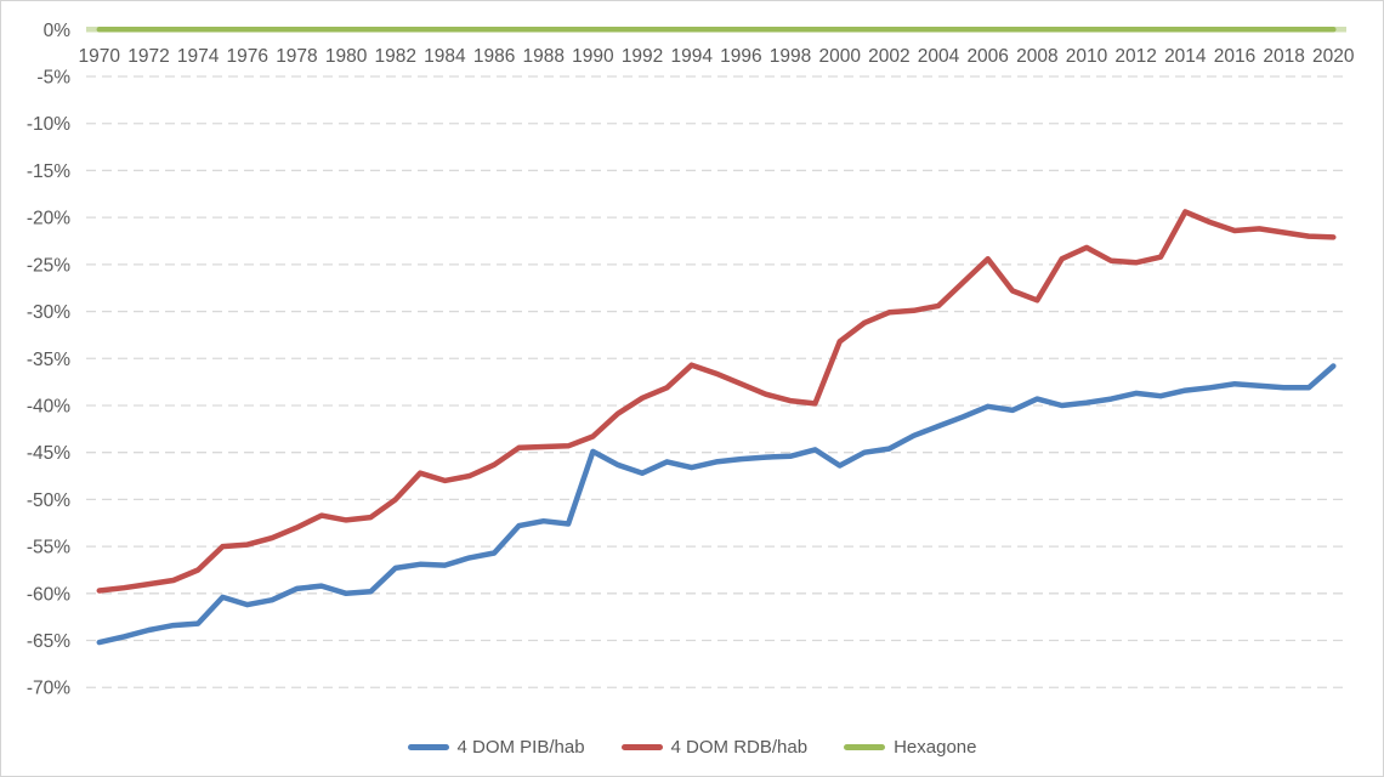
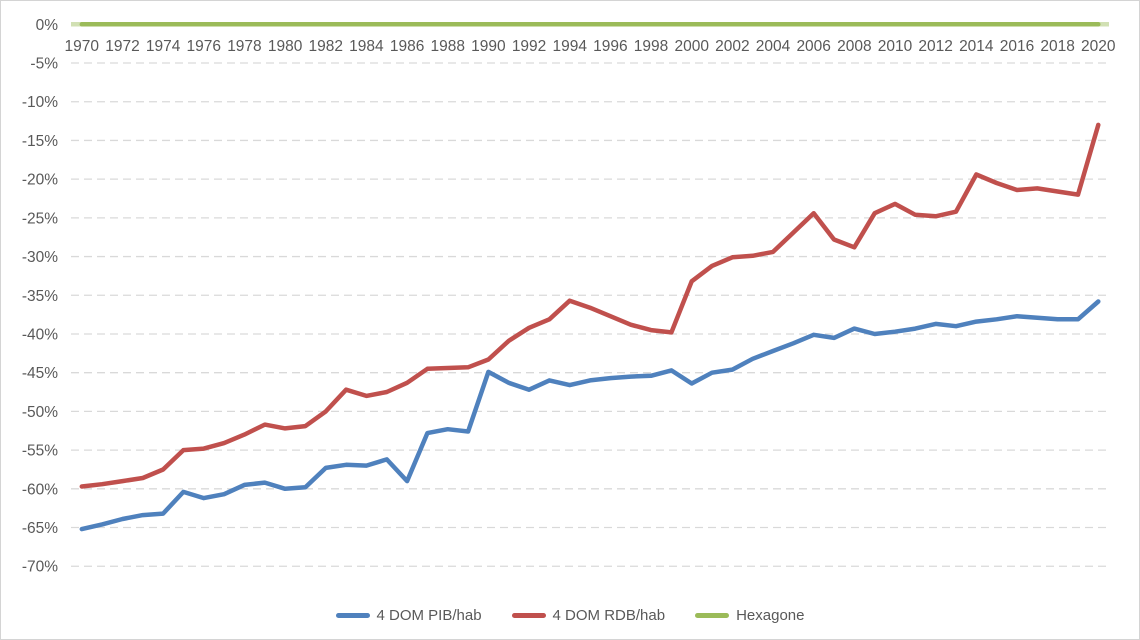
4 DOM PIB/hab/1986: -56% -> -59%
4 DOM RDB/hab/2020: -22% -> -13%
